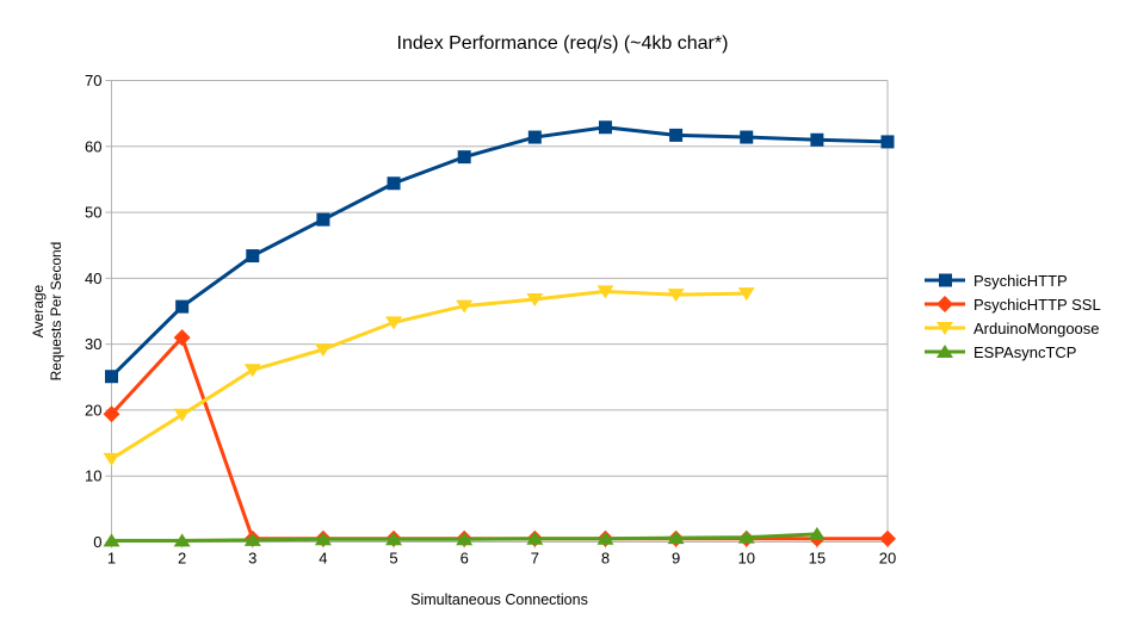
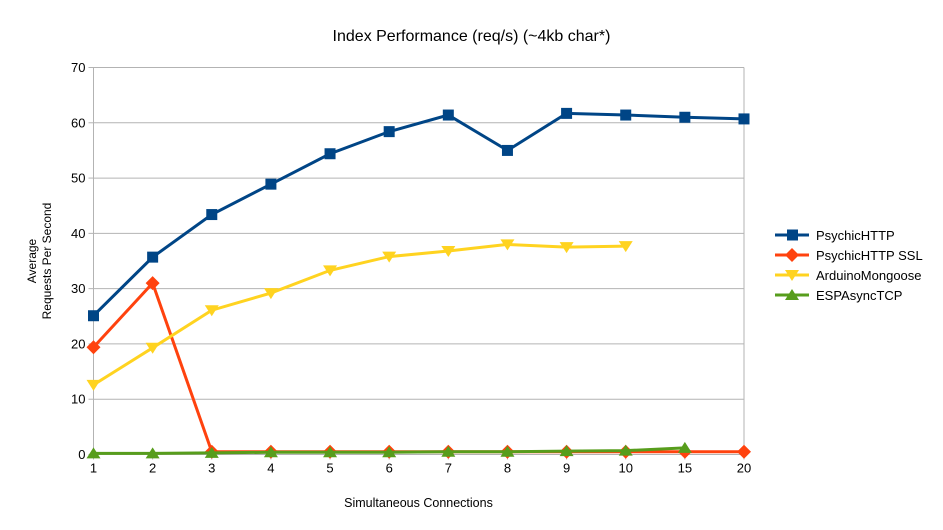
PsychicHTTP/8: 63 -> 55
